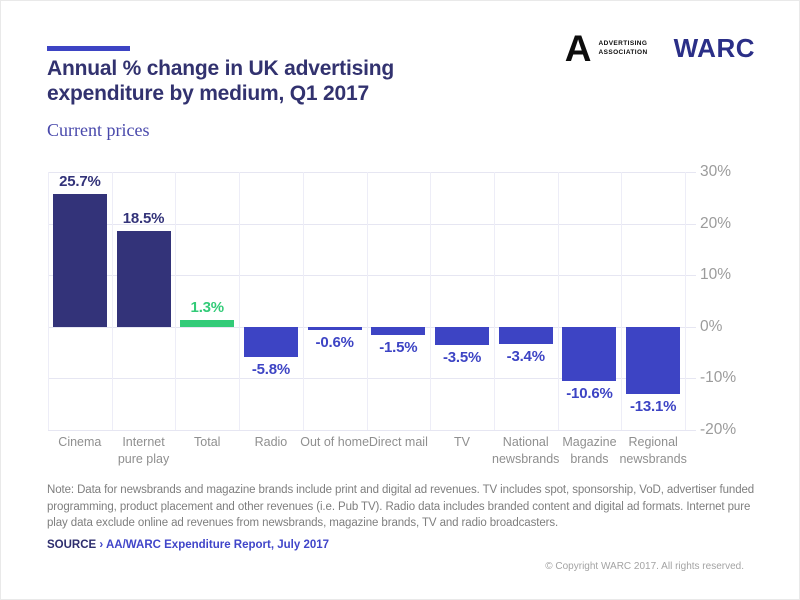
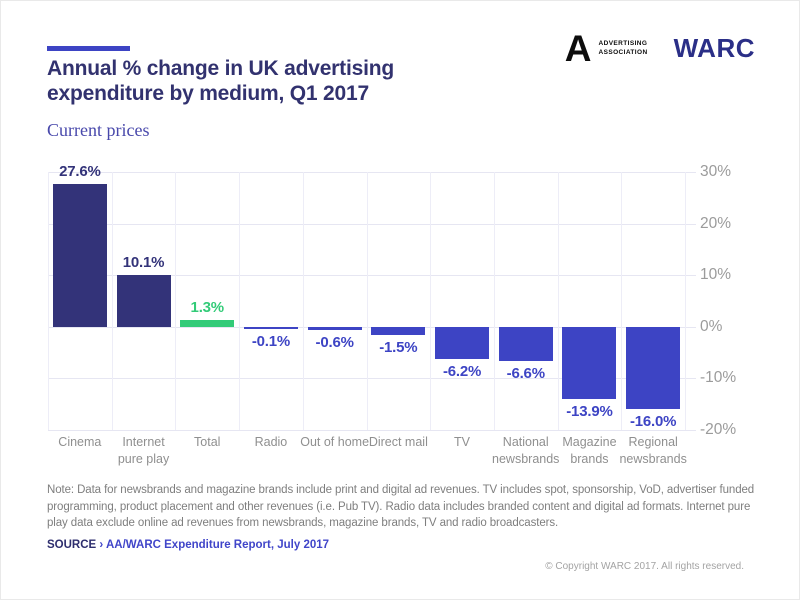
Cinema: 25.7% -> 27.6%
Internet pure play: 18.5% -> 10.1%
Radio: -5.8% -> -0.1%
TV: -3.5% -> -6.2%
National newsbrands: -3.4% -> -6.6%
Magazine brands: -10.6% -> -13.9%
Regional newsbrands: -13.1% -> -16.0%
